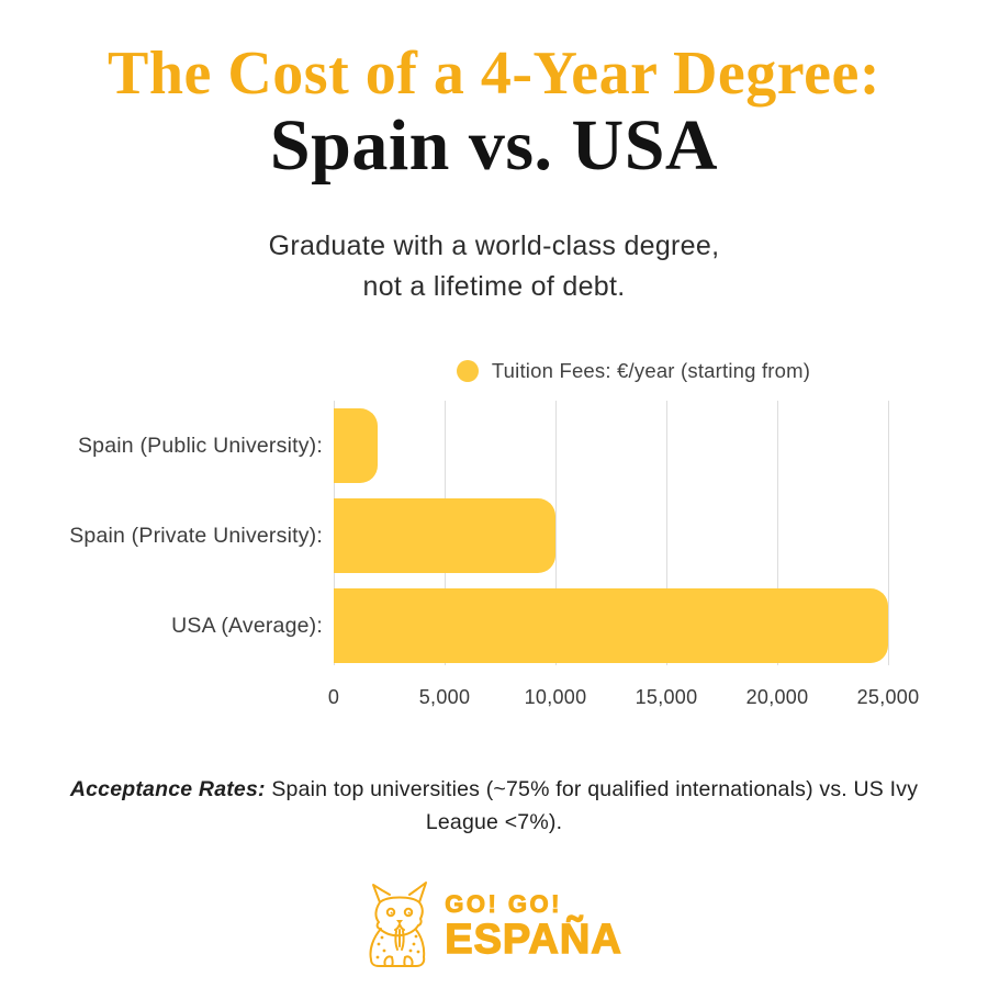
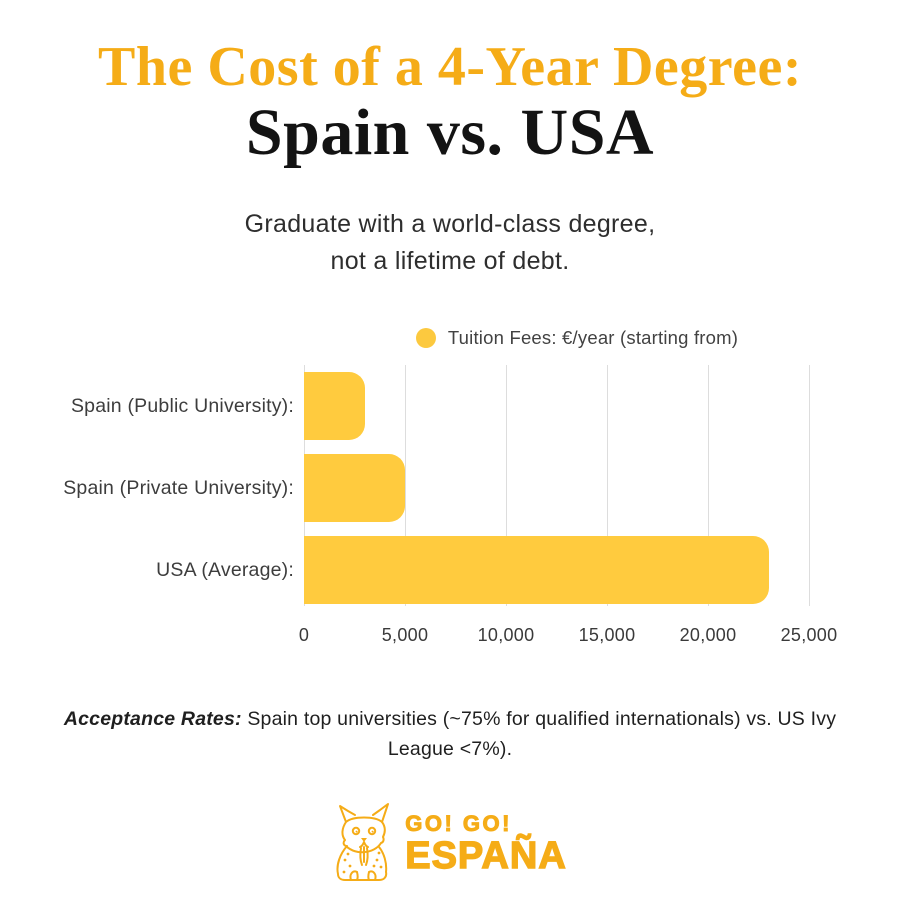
Spain (Public University):: 2000 -> 3000
Spain (Private University):: 10000 -> 5000
USA (Average):: 25000 -> 23000
